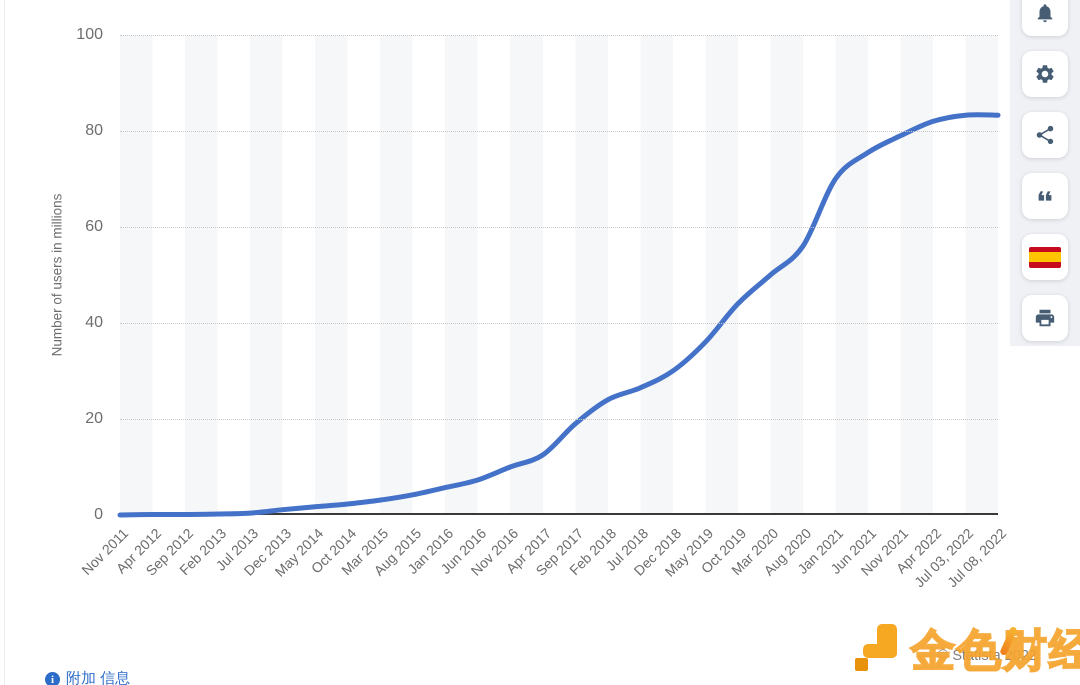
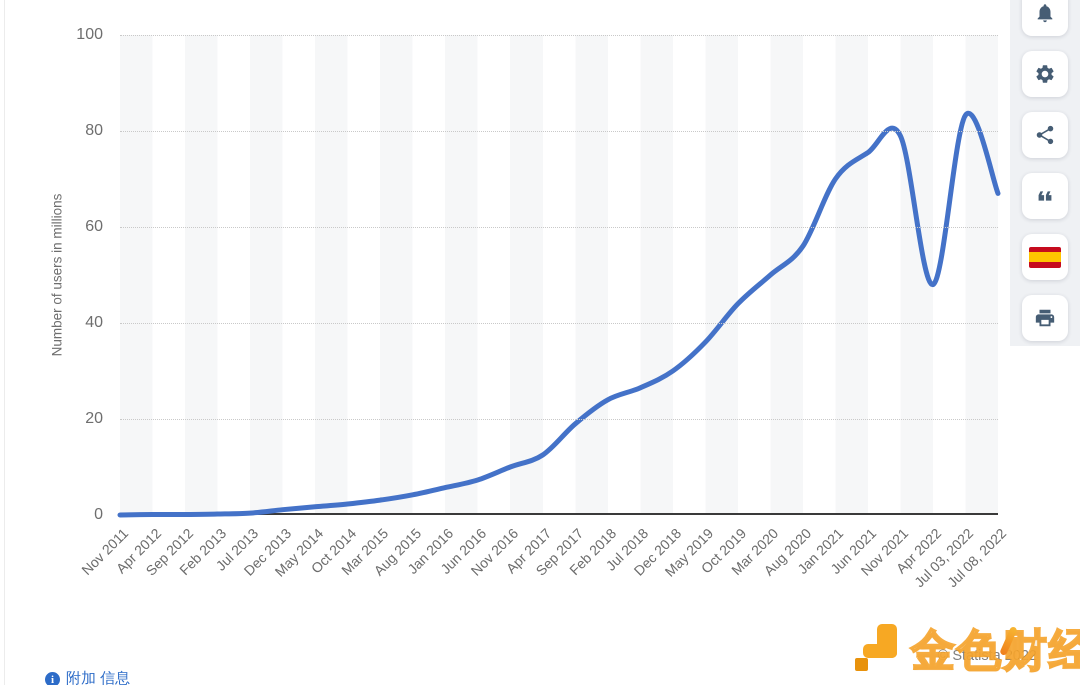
Apr 2022: 82 -> 48
Jul 08, 2022: 83 -> 67
